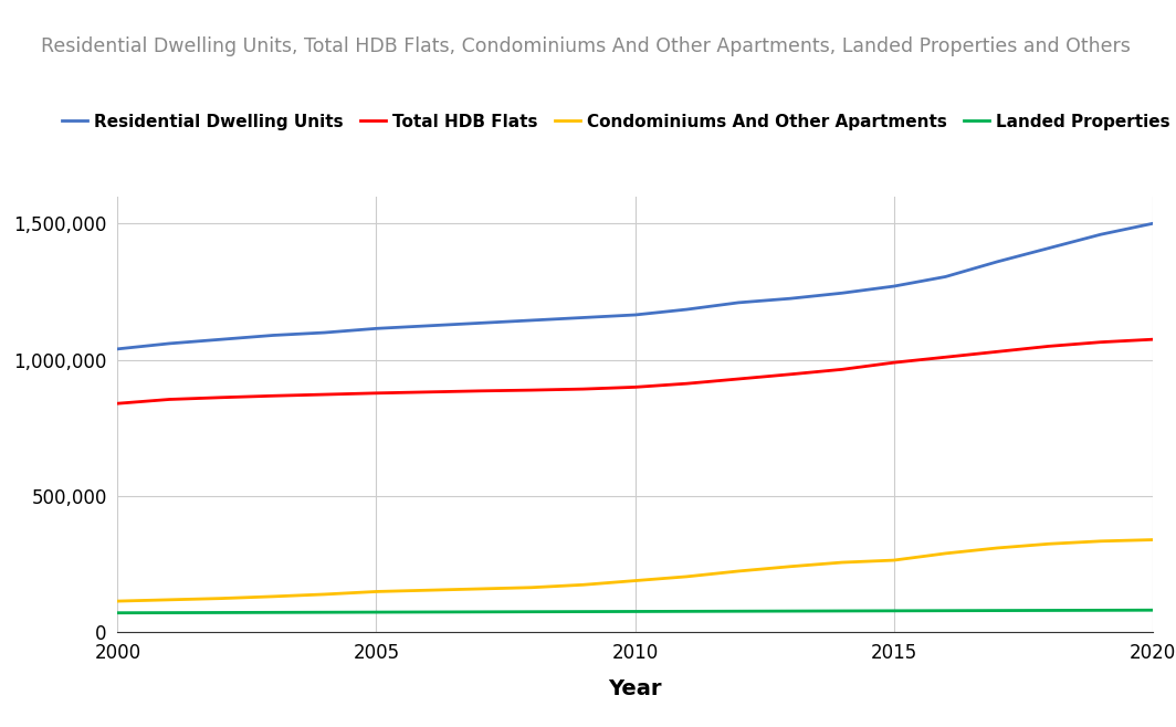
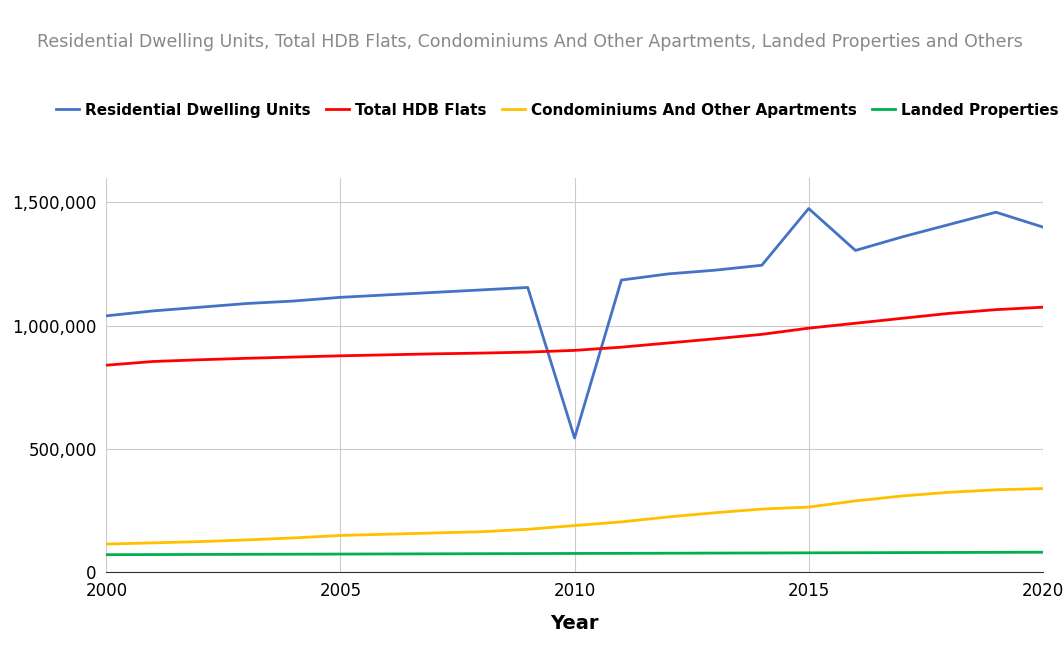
Residential Dwelling Units/2010: 1,165,000 -> 545,000
Residential Dwelling Units/2015: 1,270,000 -> 1,475,000
Residential Dwelling Units/2020: 1,500,000 -> 1,400,000
